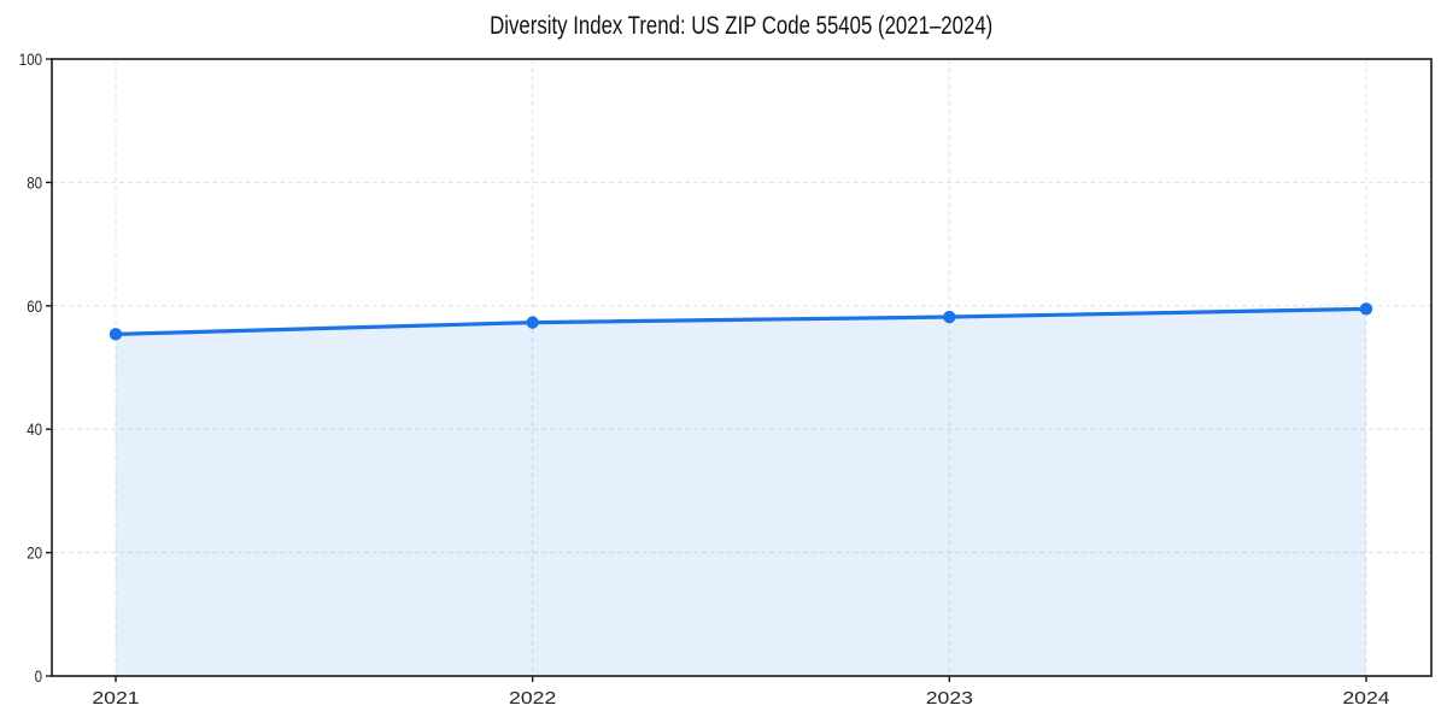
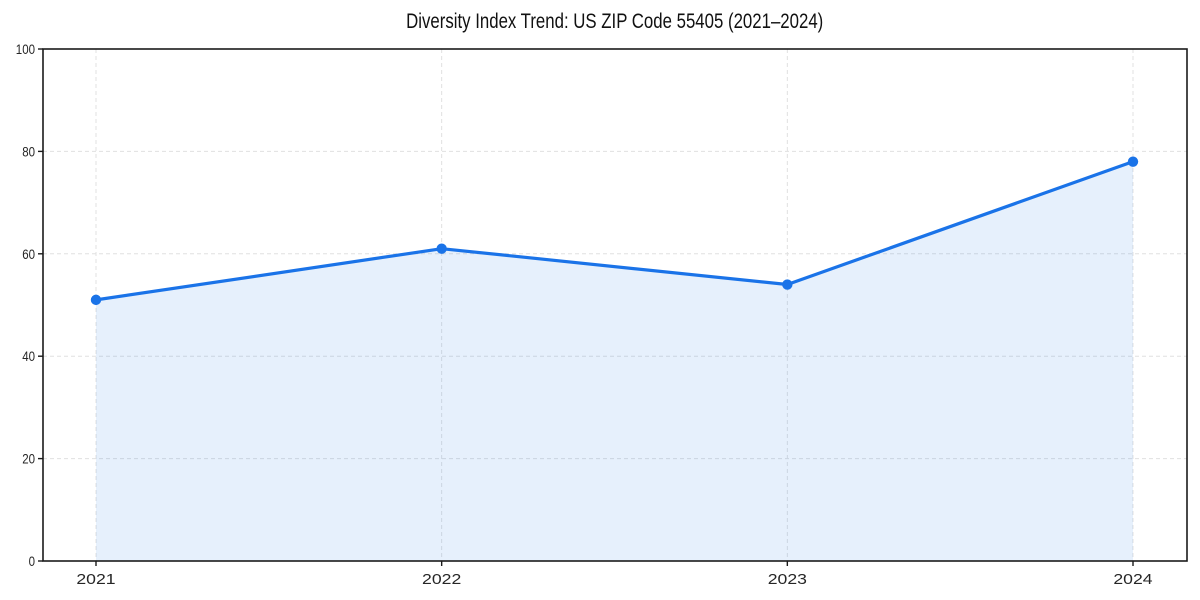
2021: 55 -> 51
2022: 57 -> 61
2023: 58 -> 54
2024: 60 -> 78
